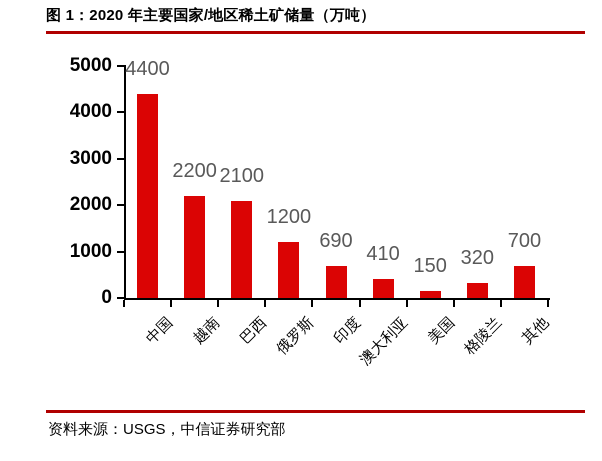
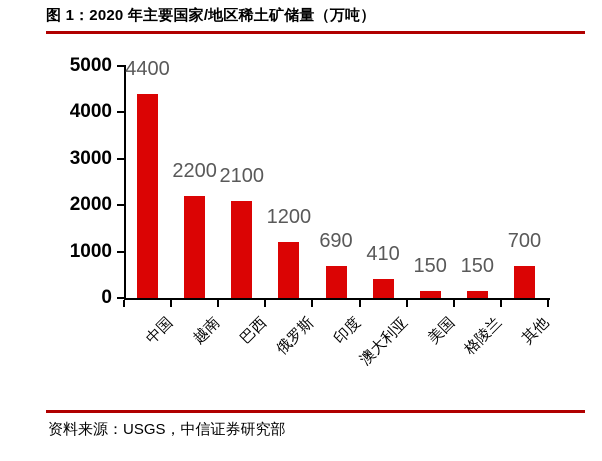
格陵兰: 320 -> 150
